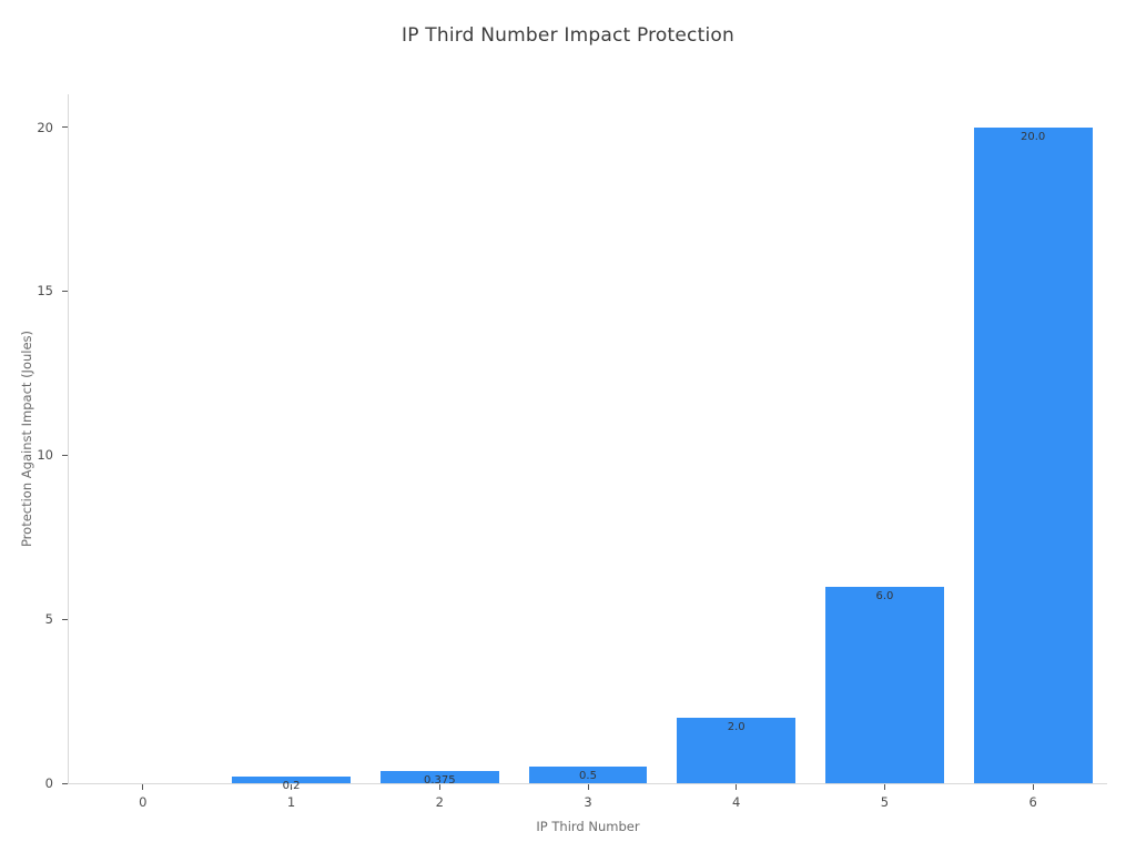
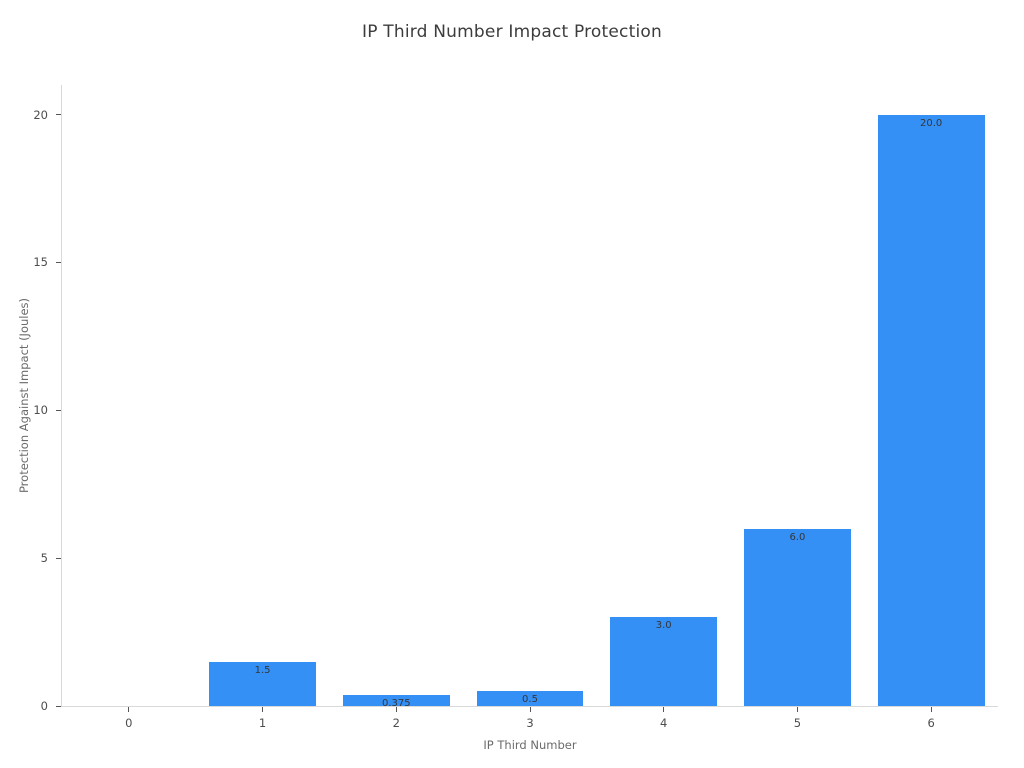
1: 0.2 -> 1.5
4: 2.0 -> 3.0
